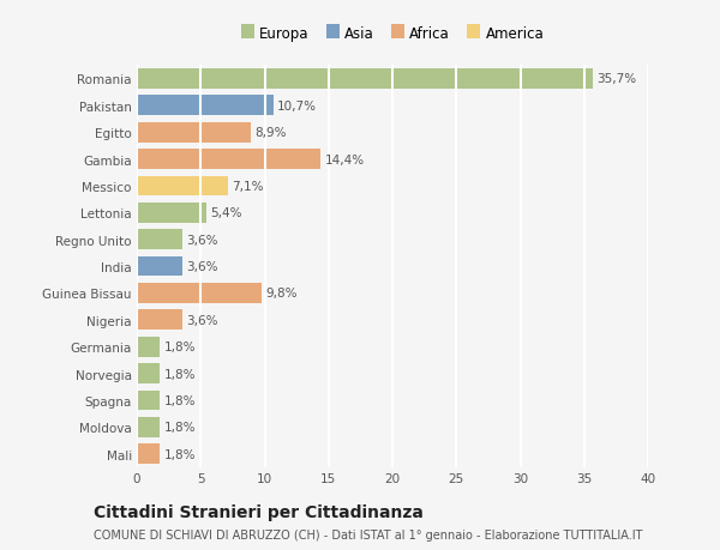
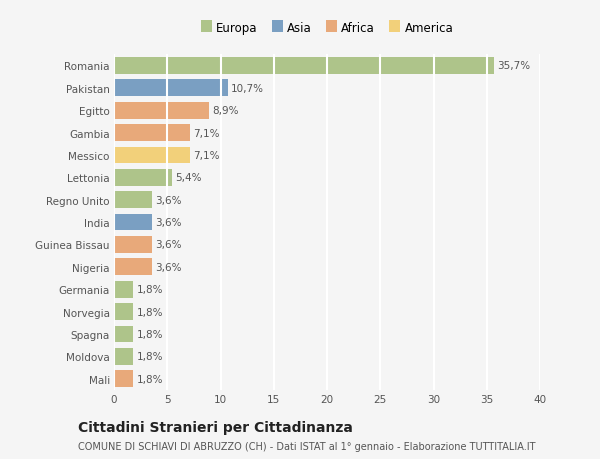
Gambia: 14,4% -> 7,1%
Guinea Bissau: 9,8% -> 3,6%
